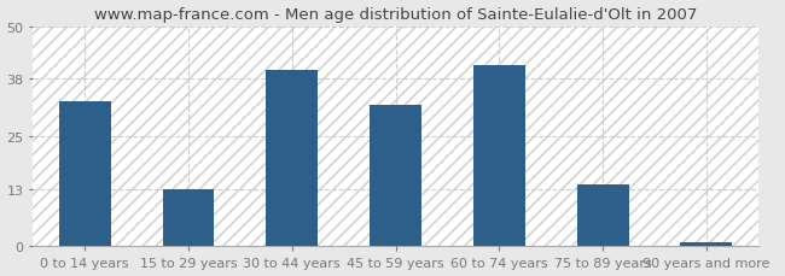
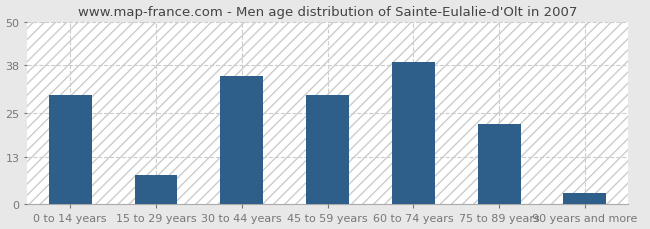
0 to 14 years: 33 -> 30
15 to 29 years: 13 -> 8
30 to 44 years: 40 -> 35
45 to 59 years: 32 -> 30
60 to 74 years: 41 -> 39
75 to 89 years: 14 -> 22
90 years and more: 1 -> 3
